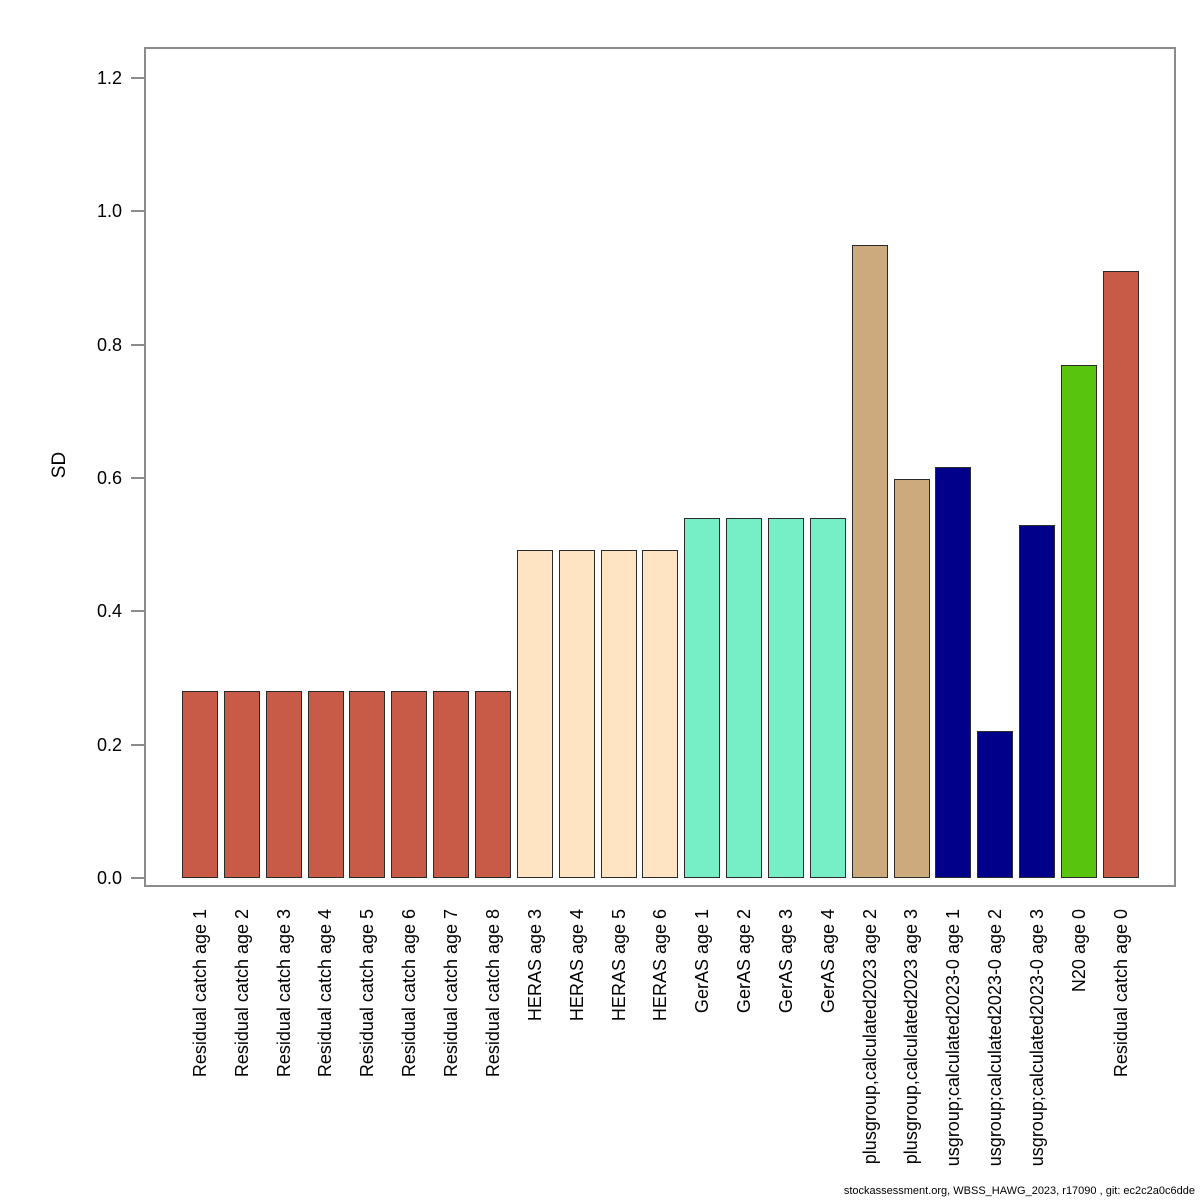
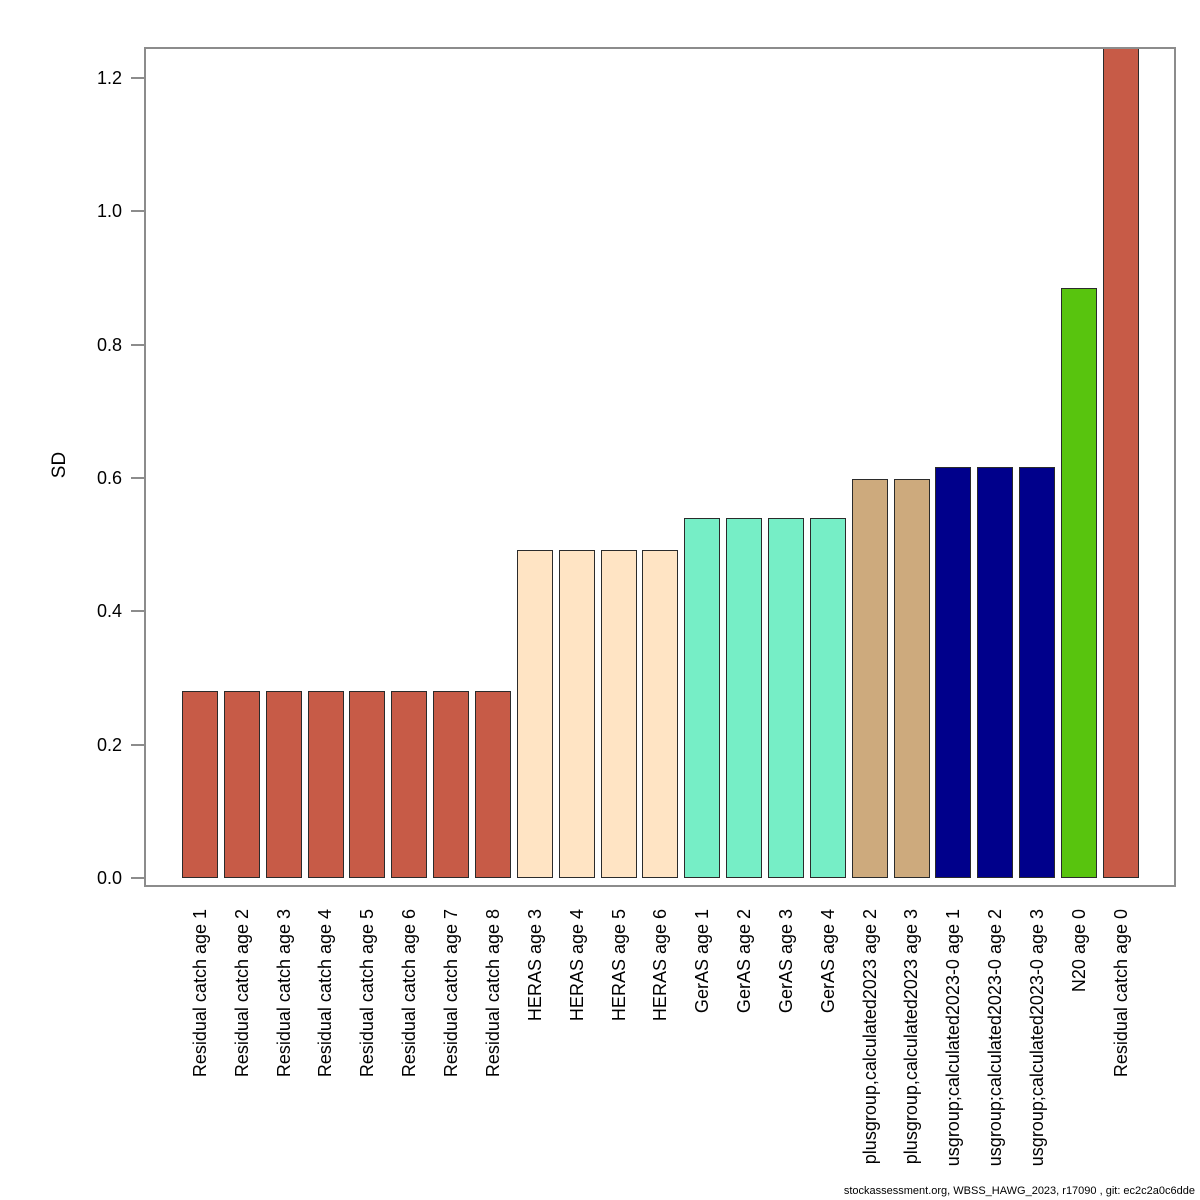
plusgroup,calculated2023 age 2: 0.95 -> 0.60
usgroup;calculated2023-0 age 2: 0.22 -> 0.62
usgroup;calculated2023-0 age 3: 0.53 -> 0.62
N20 age 0: 0.77 -> 0.89
Residual catch age 0: 0.91 -> 1.25
